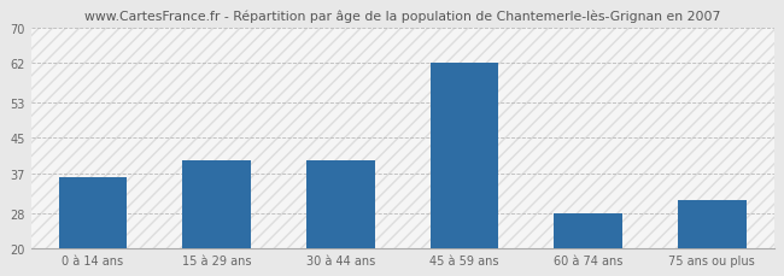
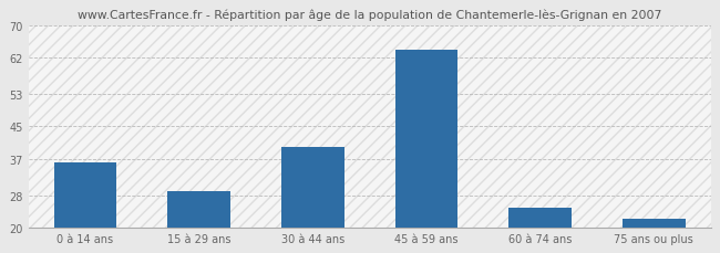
15 à 29 ans: 40 -> 29
45 à 59 ans: 62 -> 64
60 à 74 ans: 28 -> 25
75 ans ou plus: 31 -> 22
